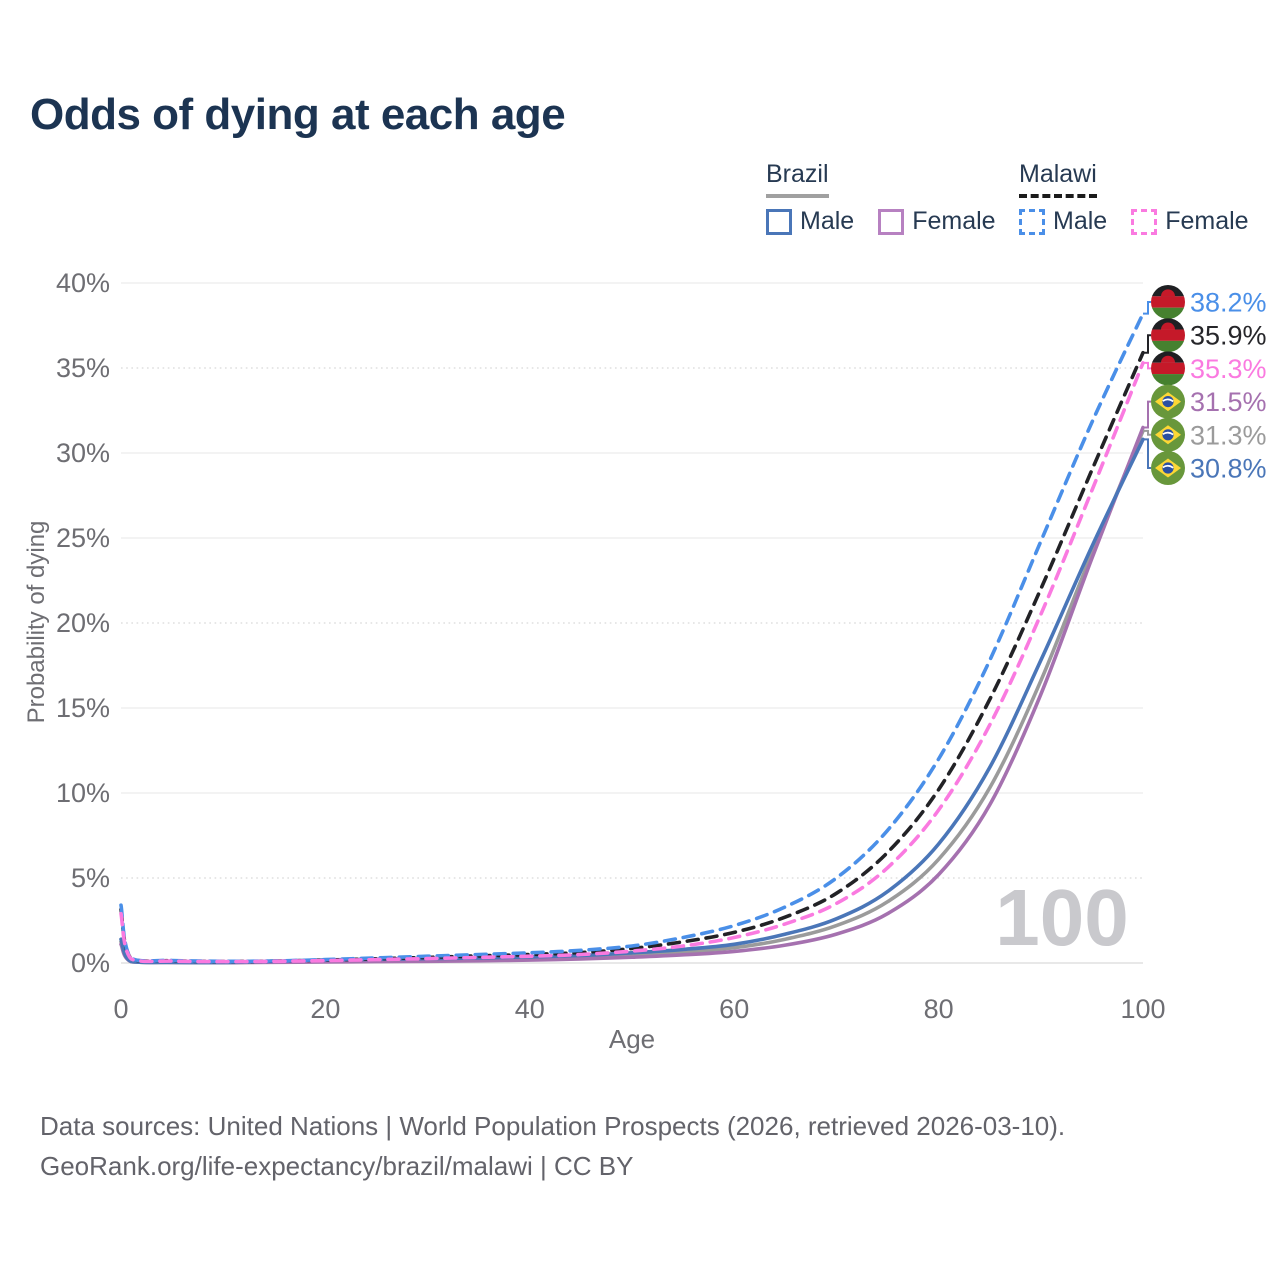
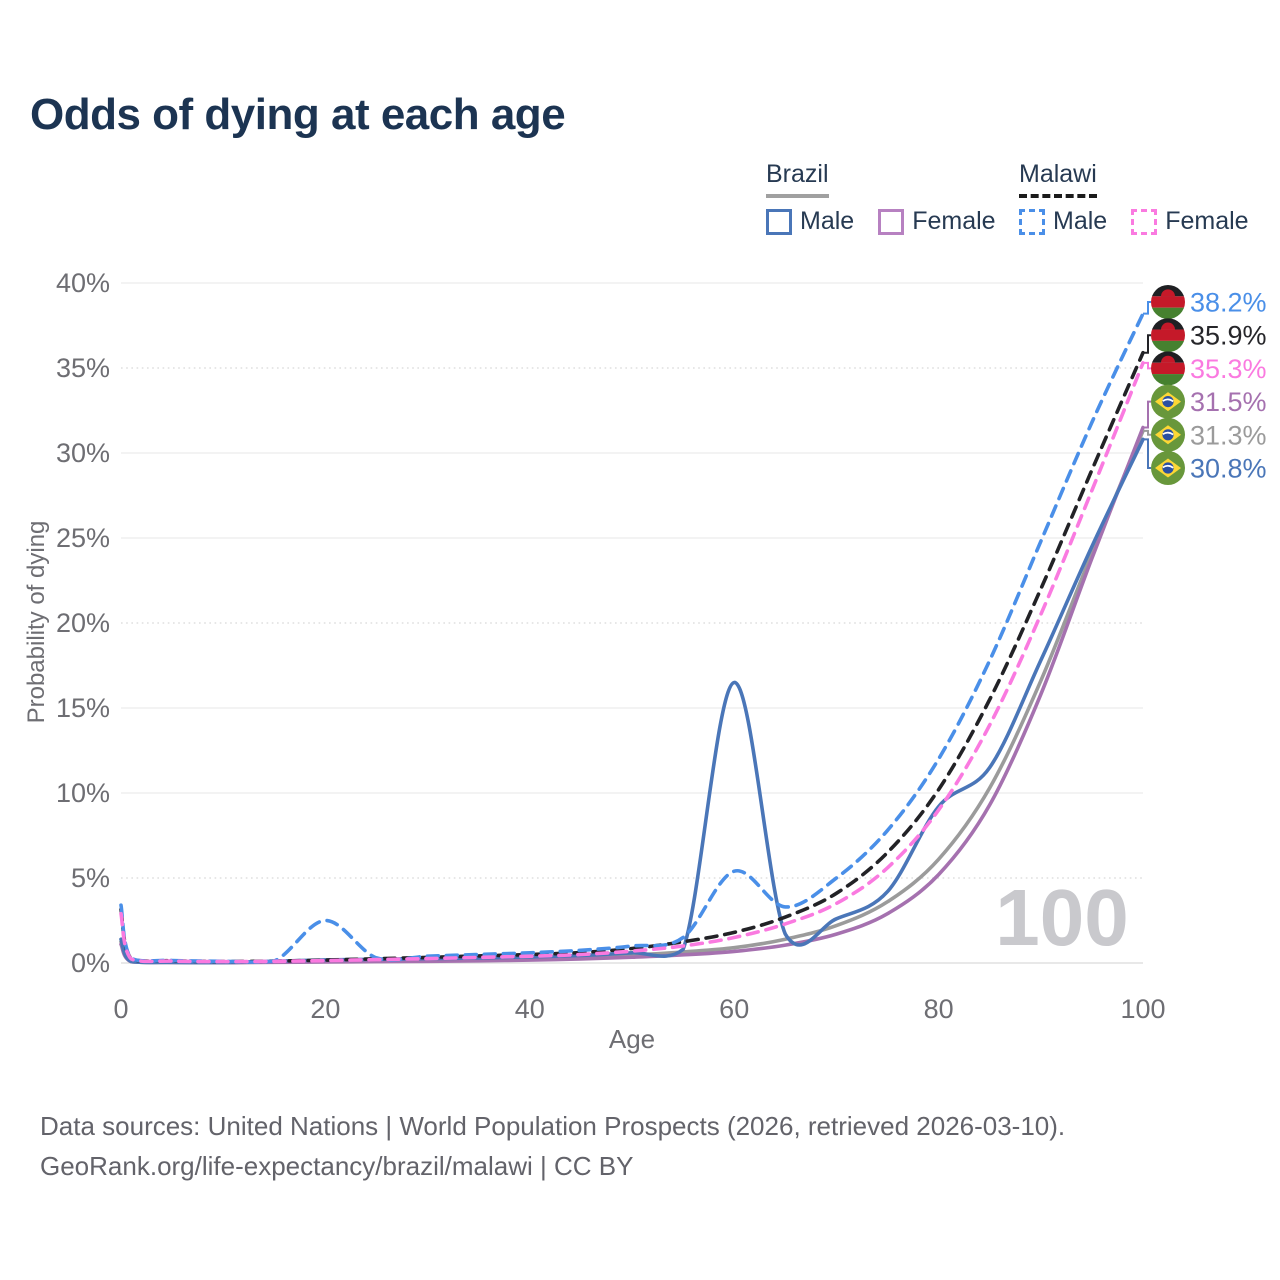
Malawi Male/20: 0.2% -> 2.5%
Brazil Male/60: 1.1% -> 16.5%
Malawi Male/60: 2.2% -> 5.4%
Brazil Male/80: 7.0% -> 9.2%
